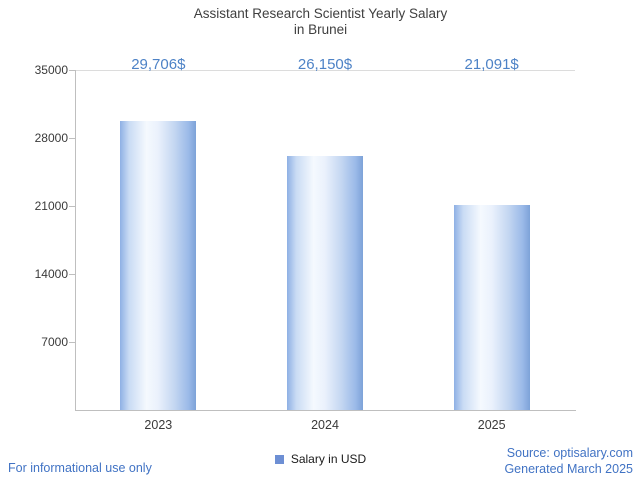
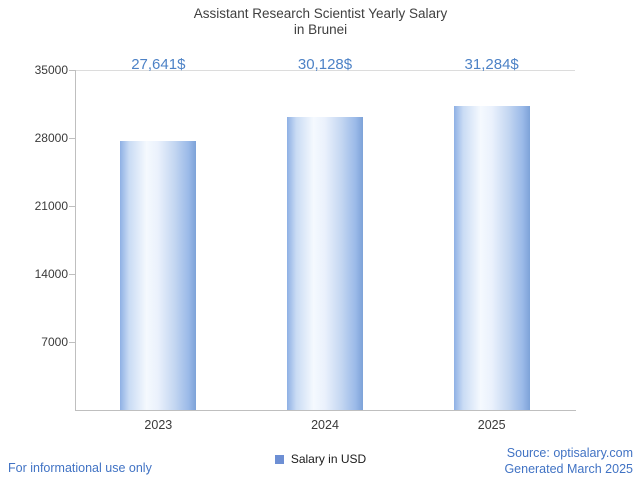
2023: 29,706 -> 27,641
2024: 26,150 -> 30,128
2025: 21,091 -> 31,284
